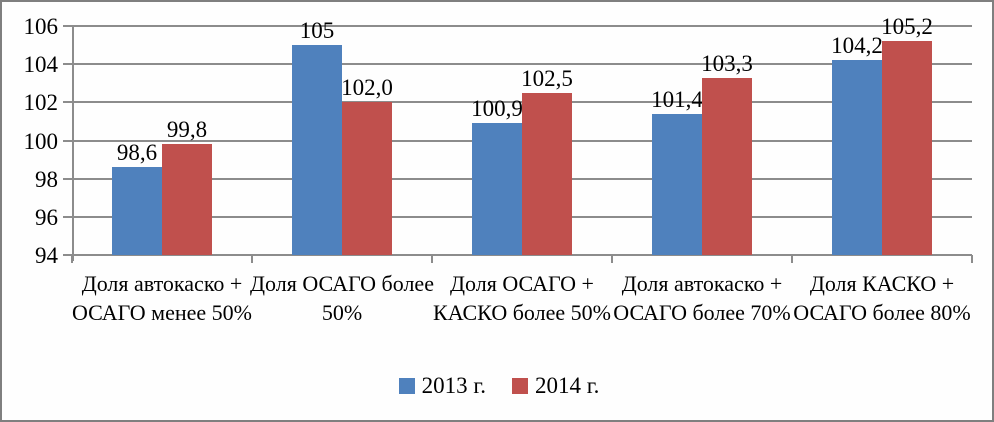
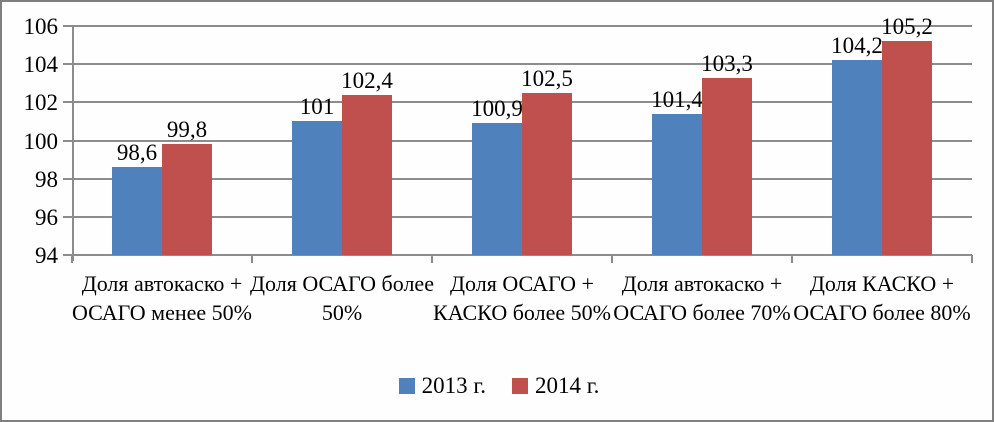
2013 г./Доля ОСАГО более 50%: 105 -> 101
2014 г./Доля ОСАГО более 50%: 102,0 -> 102,4
